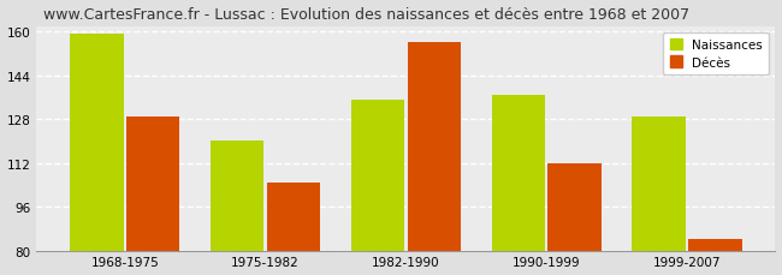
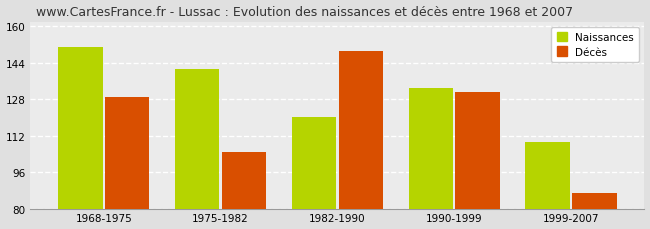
Naissances/1968-1975: 159 -> 151
Naissances/1975-1982: 120 -> 141
Naissances/1982-1990: 135 -> 120
Décès/1982-1990: 156 -> 149
Naissances/1990-1999: 137 -> 133
Décès/1990-1999: 112 -> 131
Naissances/1999-2007: 129 -> 109
Décès/1999-2007: 84 -> 87
